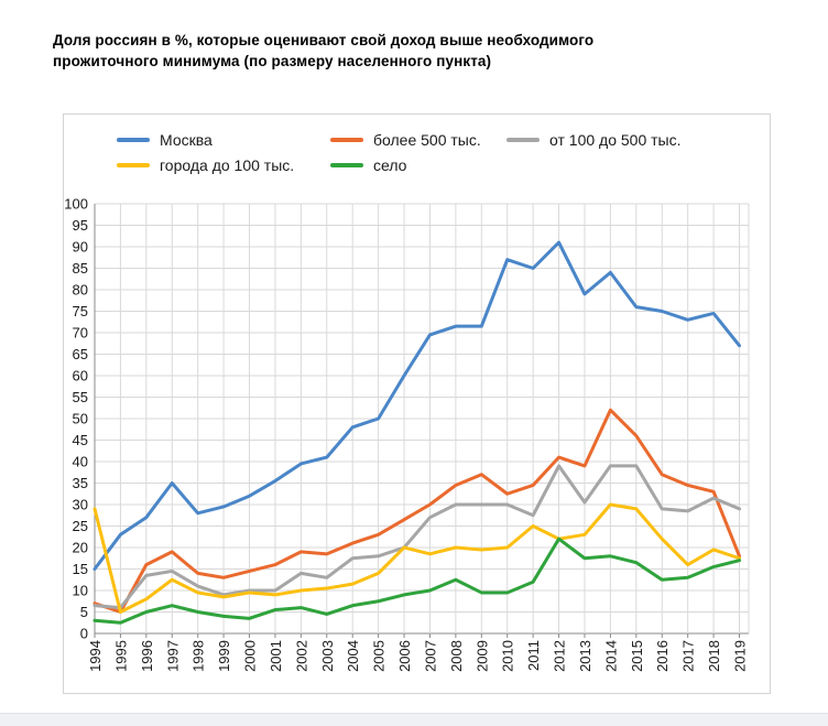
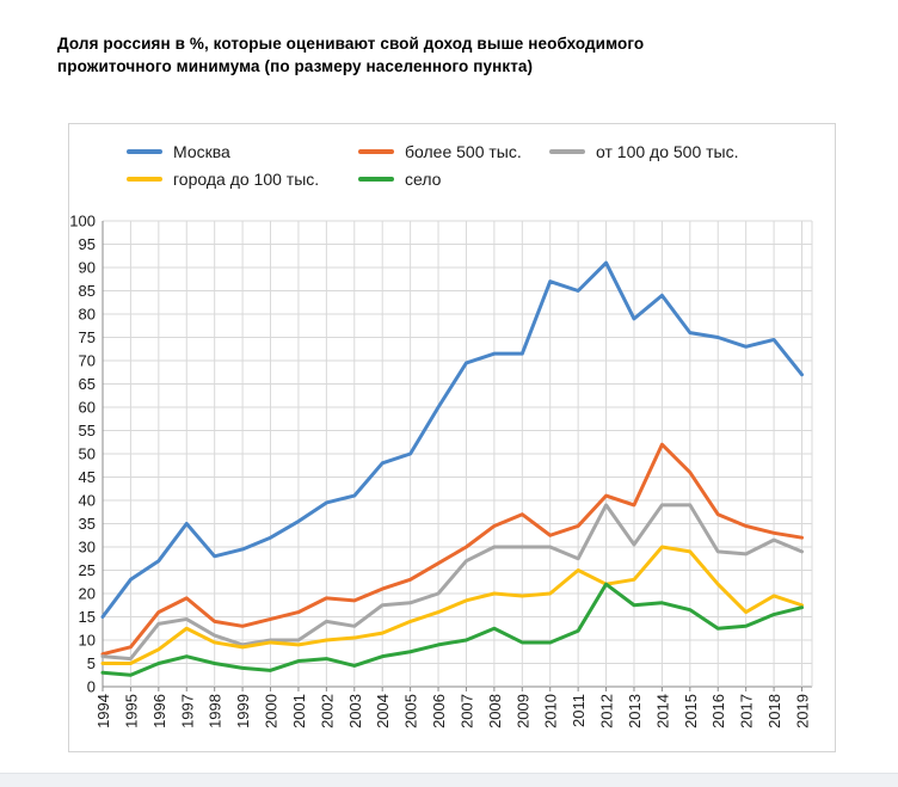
города до 100 тыс./1994: 29 -> 5
более 500 тыс./1995: 5 -> 8
города до 100 тыс./2006: 20 -> 16
более 500 тыс./2019: 18 -> 32
